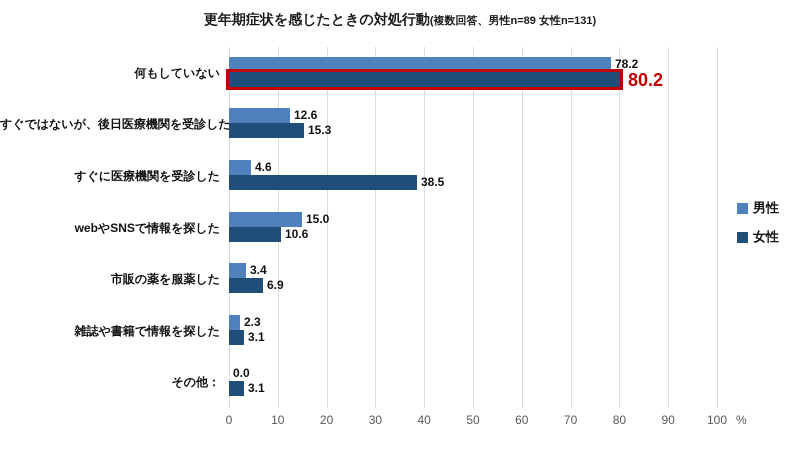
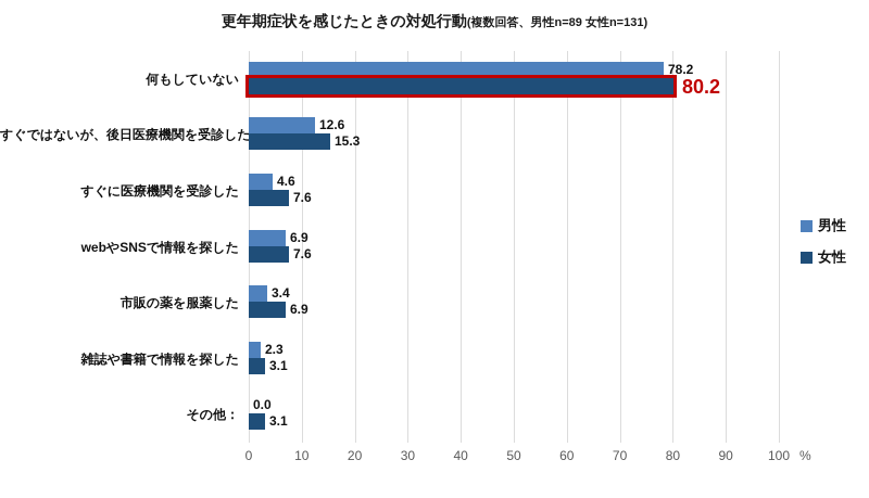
女性/すぐに医療機関を受診した: 38.5 -> 7.6
男性/webやSNSで情報を探した: 15.0 -> 6.9
女性/webやSNSで情報を探した: 10.6 -> 7.6
